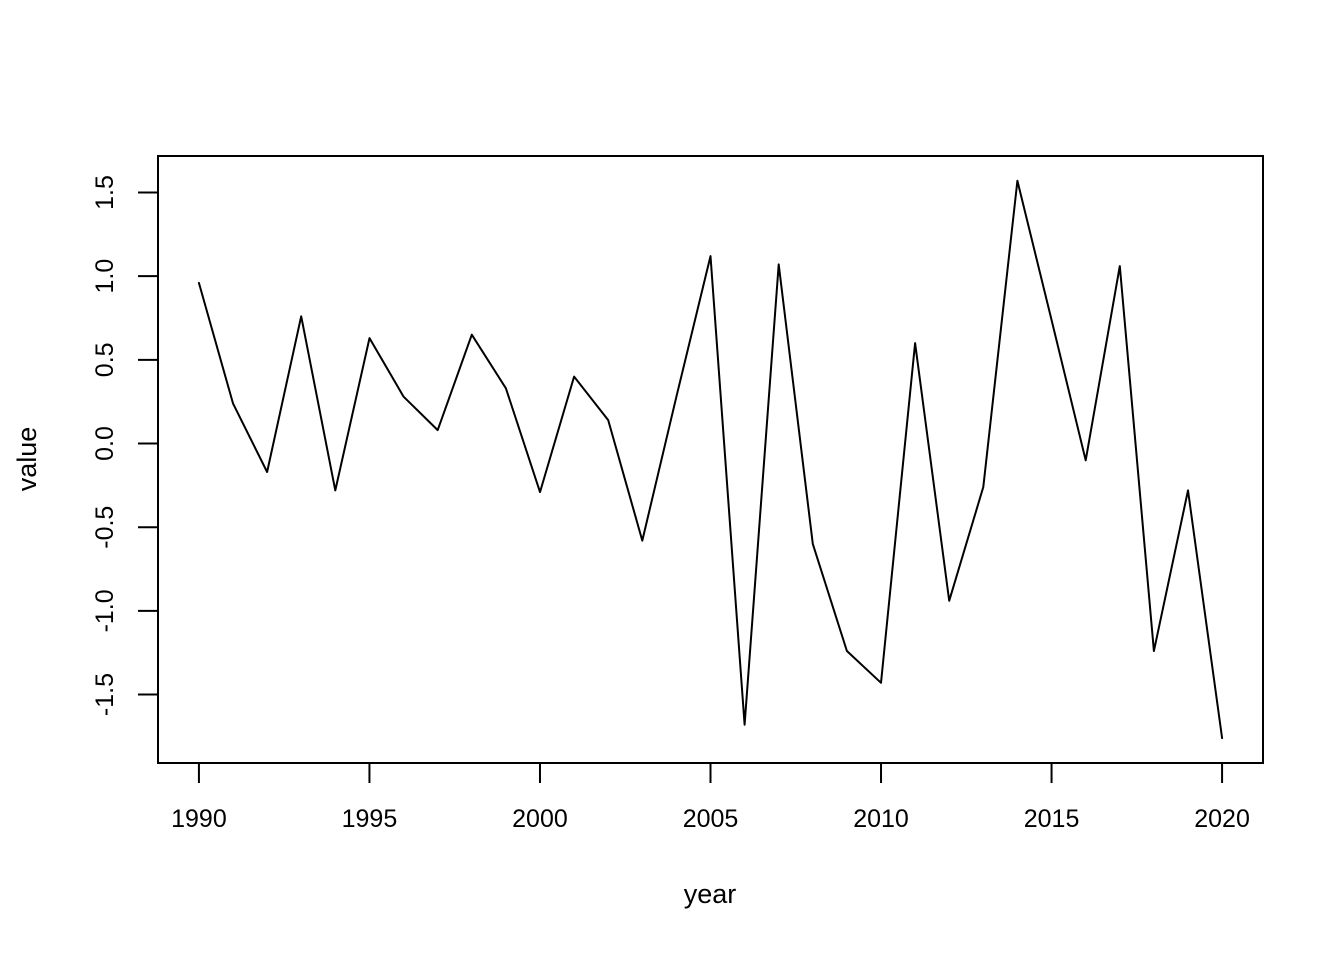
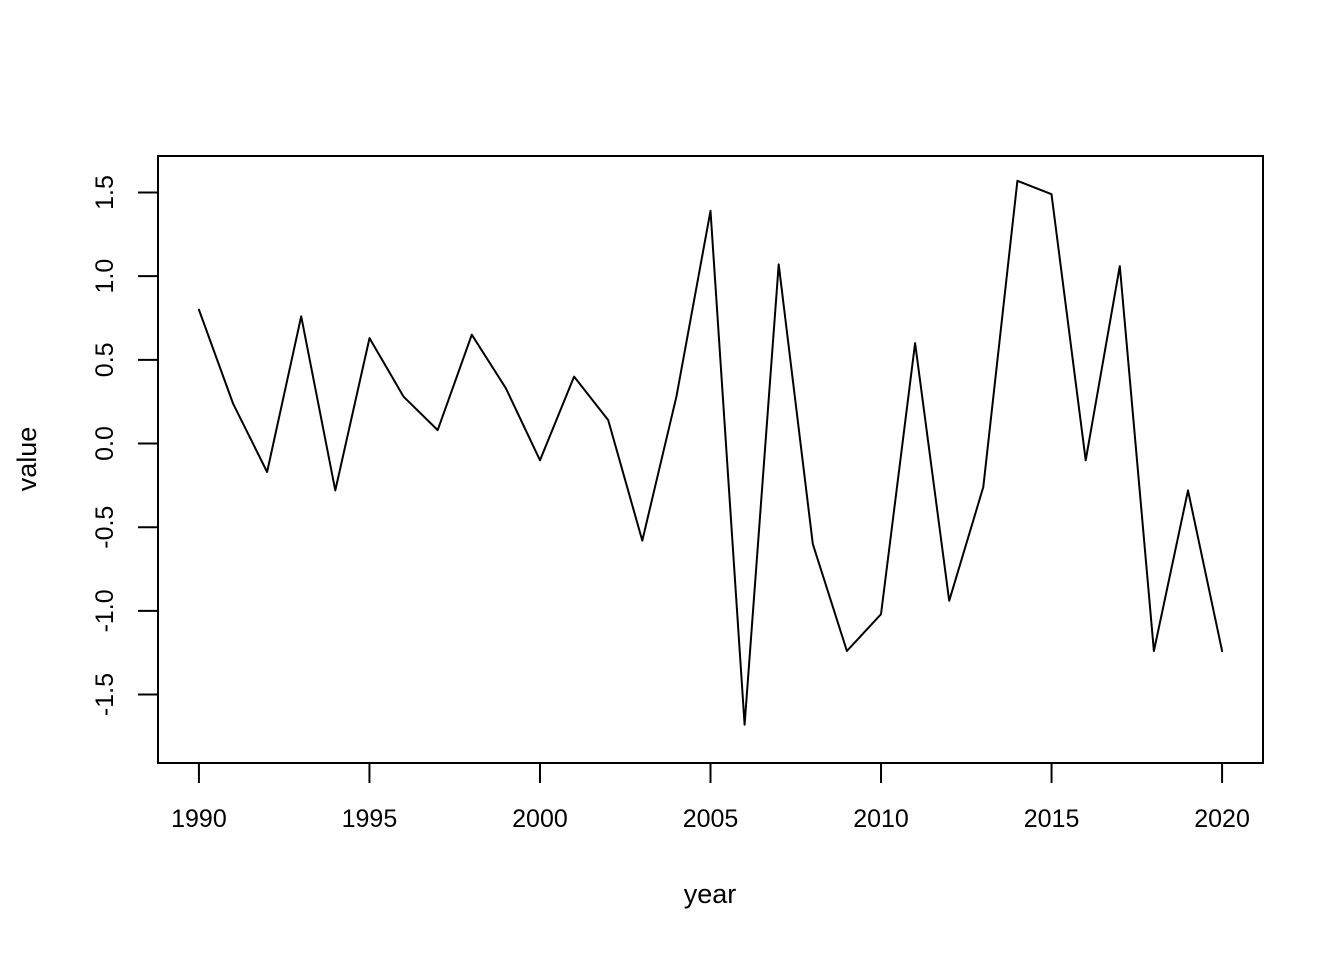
1990: 0.96 -> 0.80
2000: -0.29 -> -0.10
2005: 1.12 -> 1.39
2010: -1.43 -> -1.02
2015: 0.74 -> 1.49
2020: -1.76 -> -1.24
